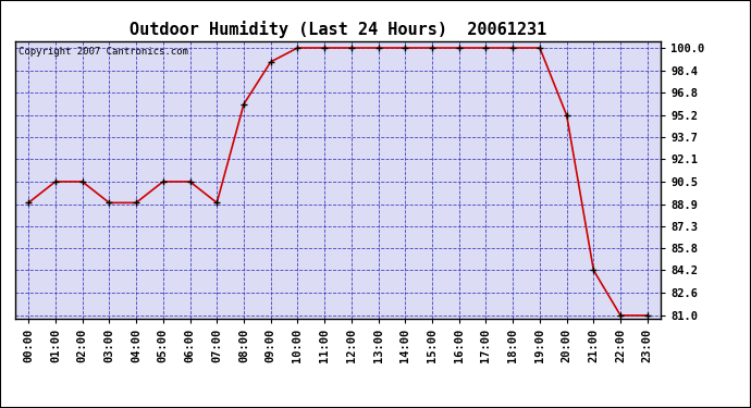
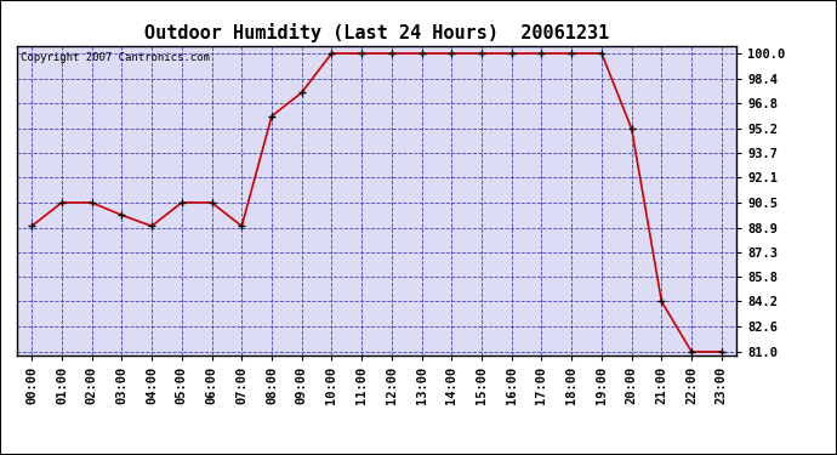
03:00: 89.0 -> 89.7
09:00: 99.0 -> 97.5
